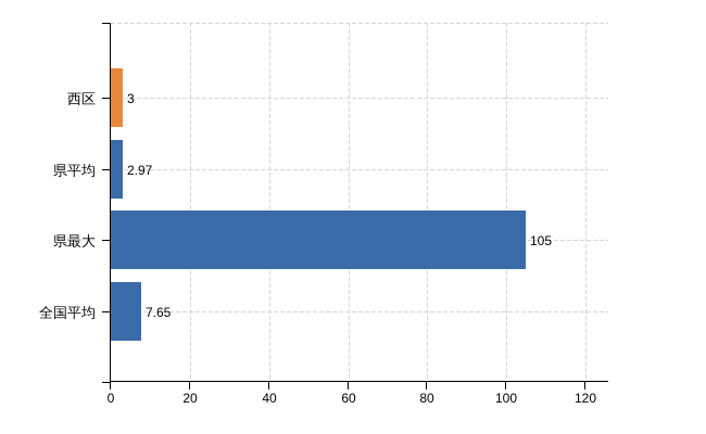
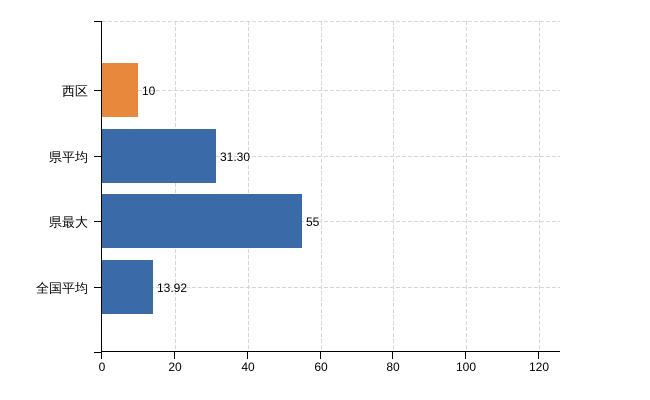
西区: 3 -> 10
県平均: 2.97 -> 31.30
県最大: 105 -> 55
全国平均: 7.65 -> 13.92
